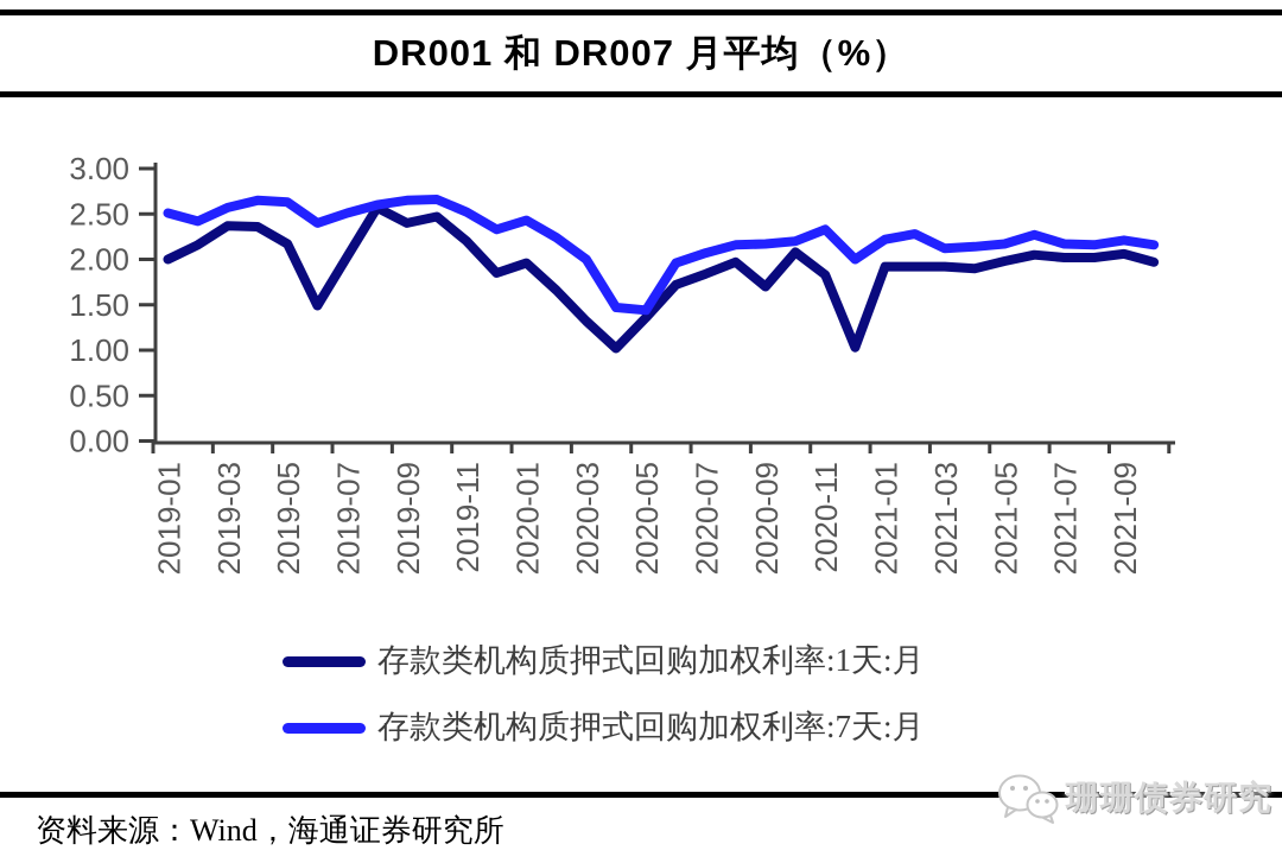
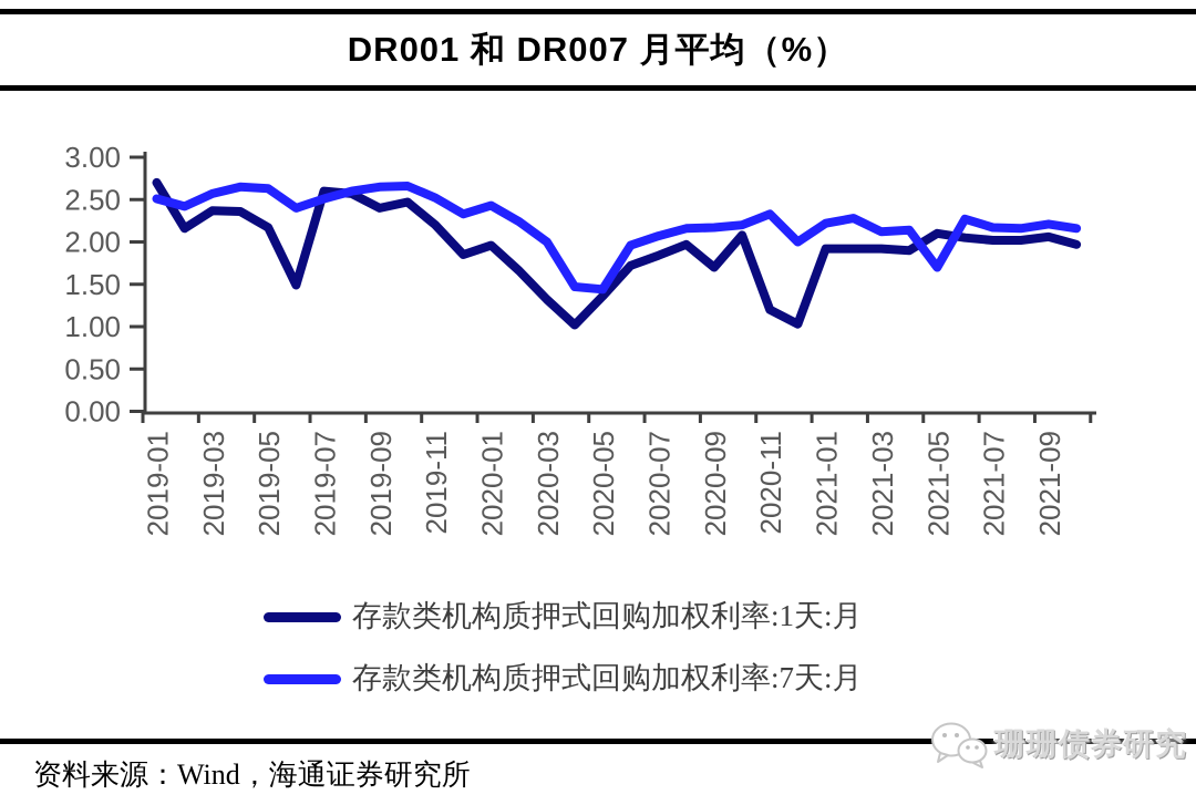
存款类机构质押式回购加权利率:1天:月/2019-01: 2.0 -> 2.7
存款类机构质押式回购加权利率:1天:月/2019-07: 2.0 -> 2.6
存款类机构质押式回购加权利率:1天:月/2020-11: 1.8 -> 1.2
存款类机构质押式回购加权利率:1天:月/2021-05: 2.0 -> 2.1
存款类机构质押式回购加权利率:7天:月/2021-05: 2.2 -> 1.7
